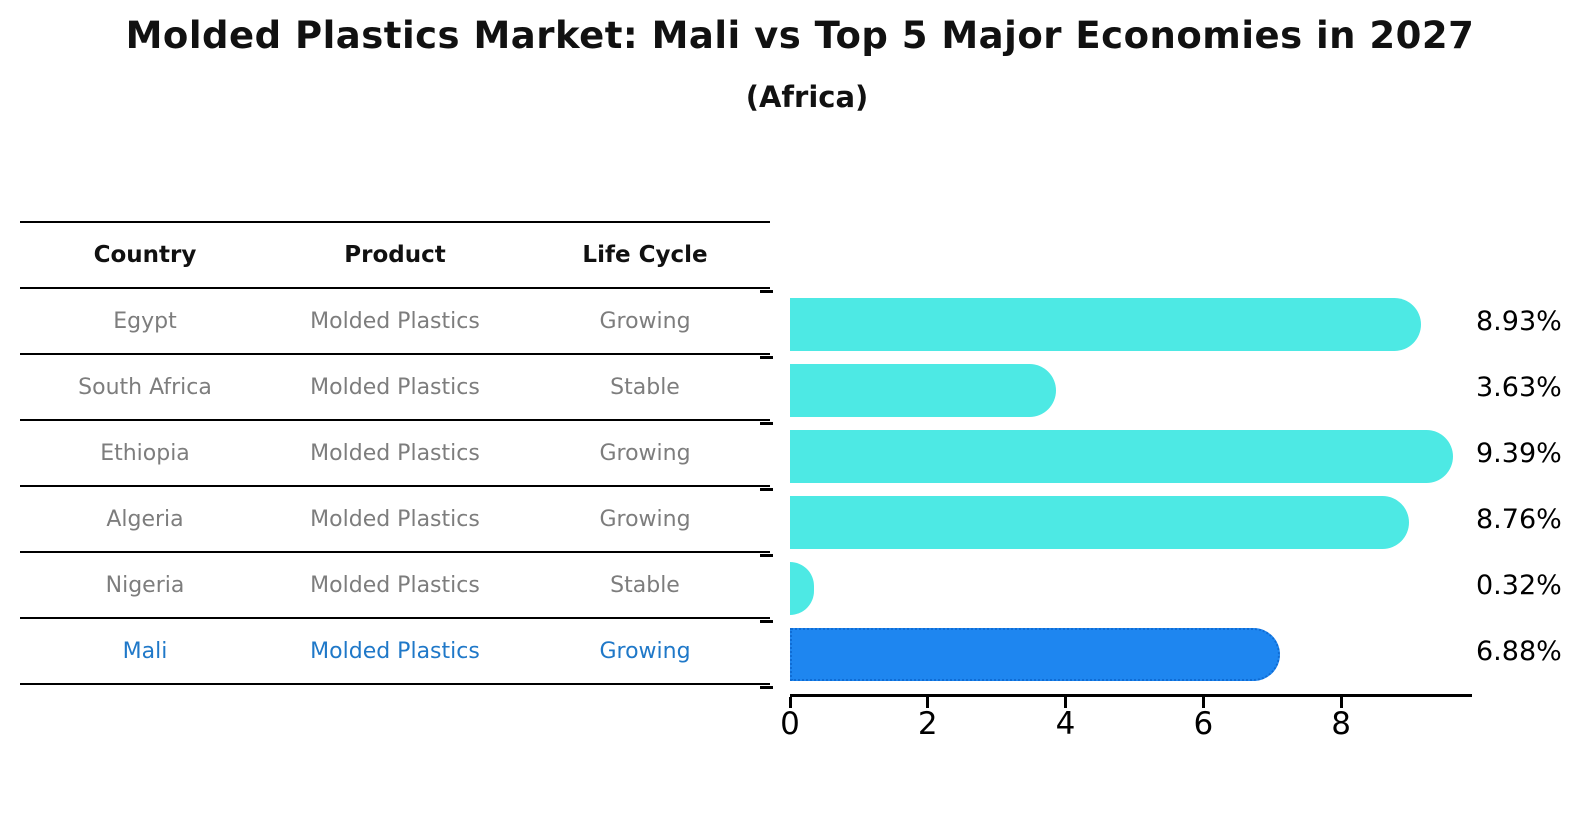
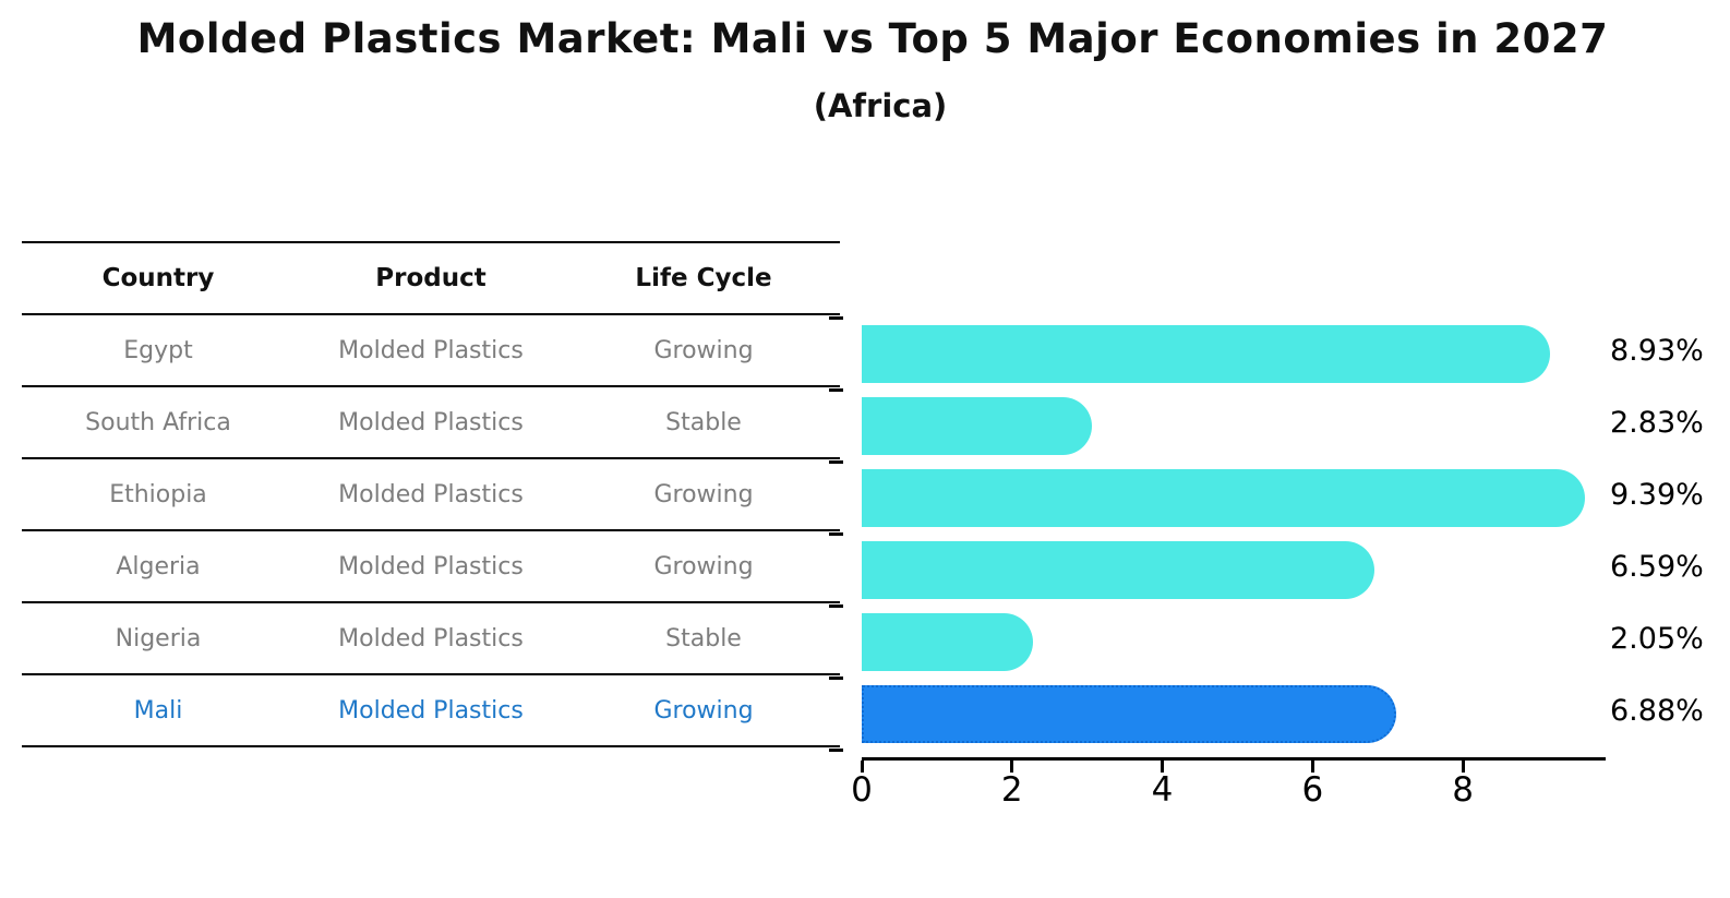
South Africa: 3.63% -> 2.83%
Algeria: 8.76% -> 6.59%
Nigeria: 0.32% -> 2.05%
